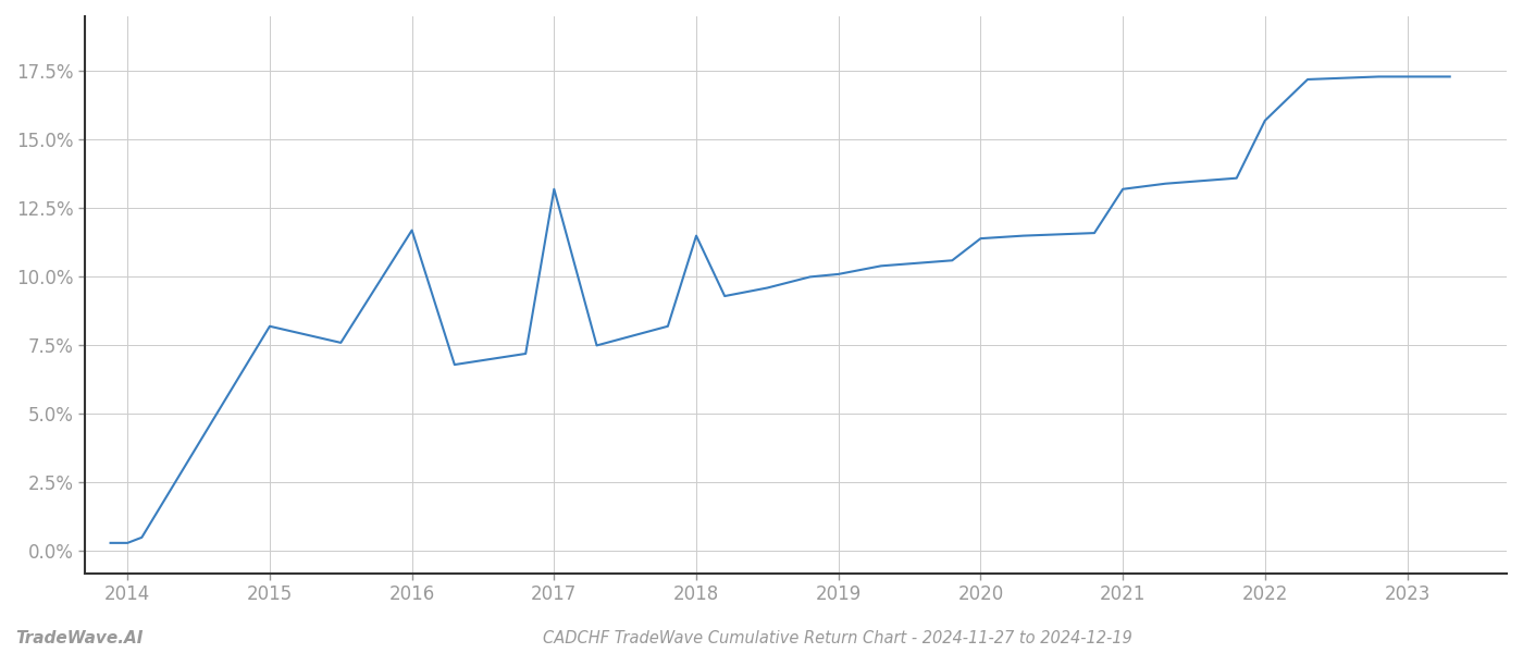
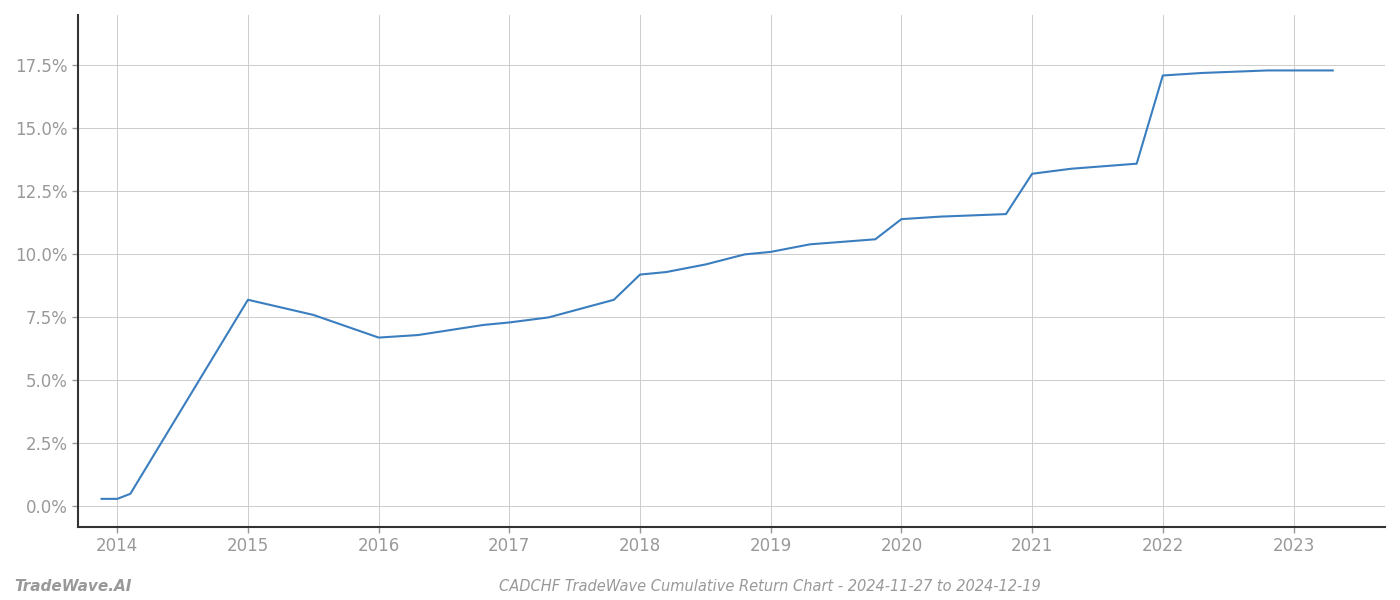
2016: 11.7% -> 6.7%
2017: 13.2% -> 7.3%
2018: 11.5% -> 9.2%
2022: 15.7% -> 17.1%
